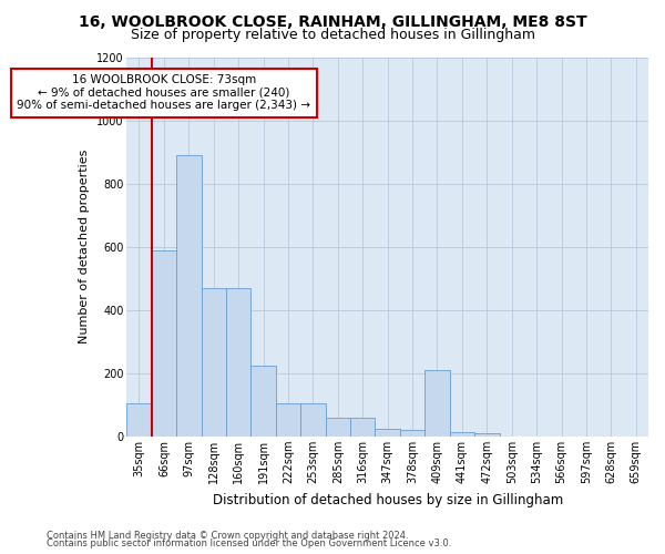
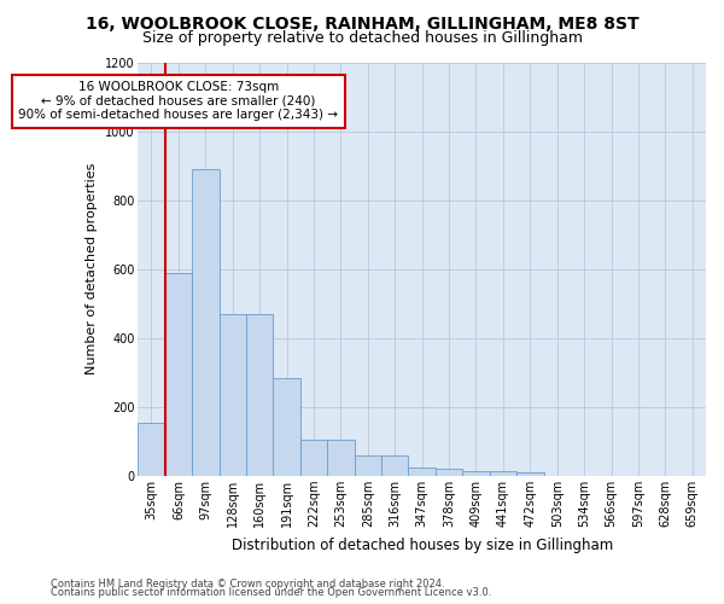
35sqm: 105 -> 155
191sqm: 225 -> 285
409sqm: 210 -> 15
